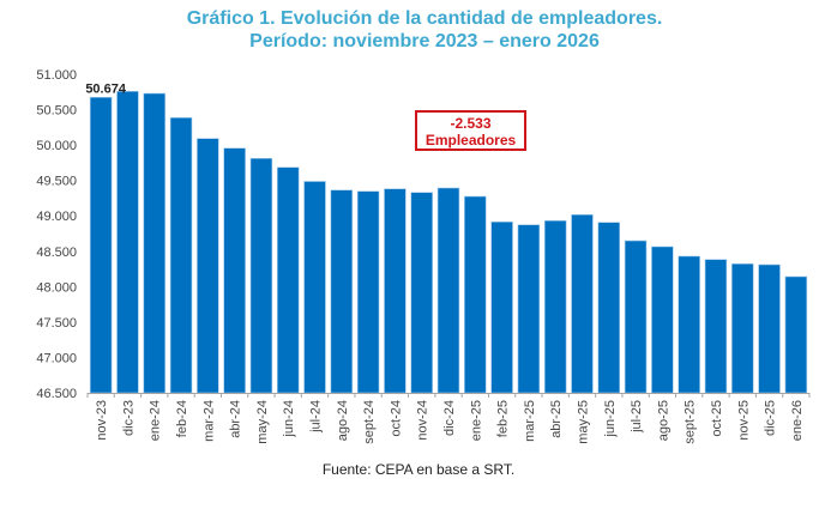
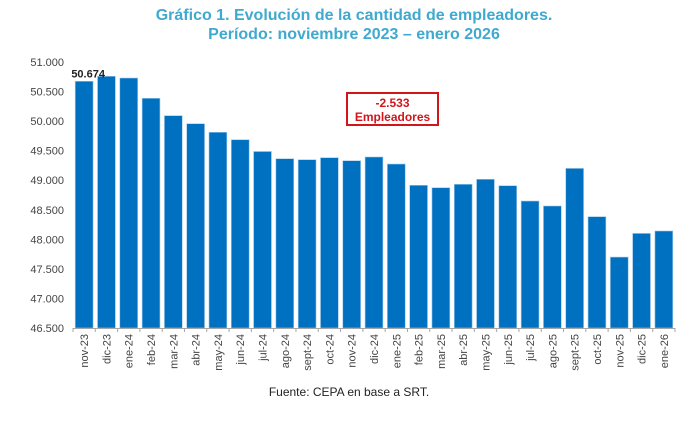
sept-25: 48400 -> 49200
nov-25: 48300 -> 47700
dic-25: 48300 -> 48100
